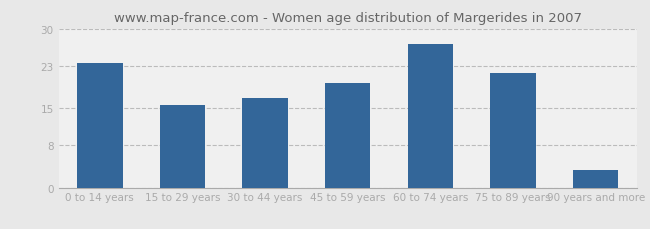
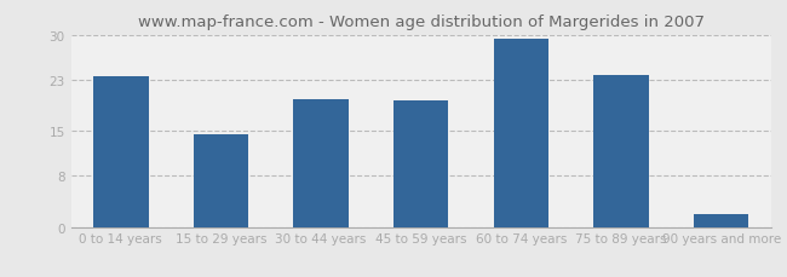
15 to 29 years: 15.6 -> 14.5
30 to 44 years: 17.0 -> 20.0
60 to 74 years: 27.2 -> 29.5
75 to 89 years: 21.6 -> 23.8
90 years and more: 3.4 -> 2.0
